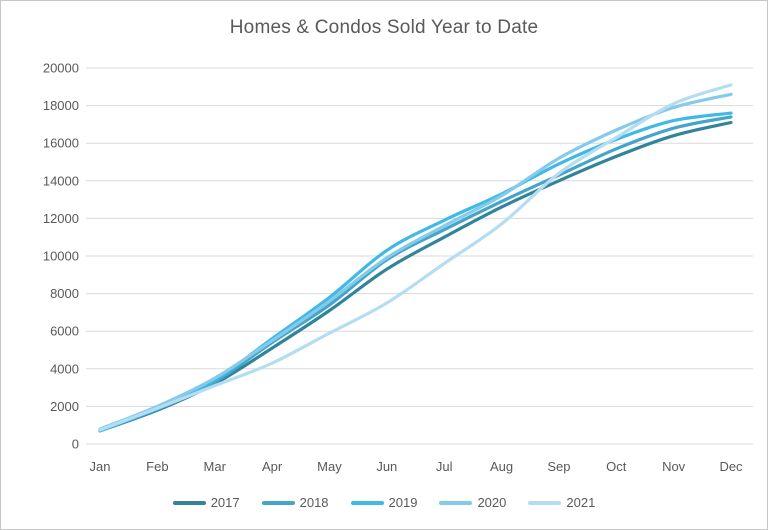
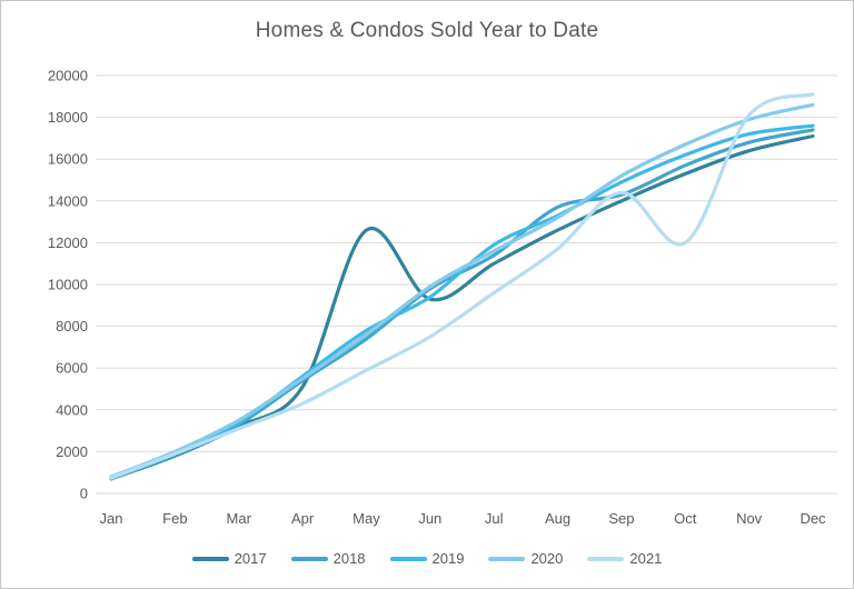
2017/May: 7100 -> 12600
2019/Jun: 10300 -> 9400
2018/Aug: 12900 -> 13700
2021/Oct: 16300 -> 12000
